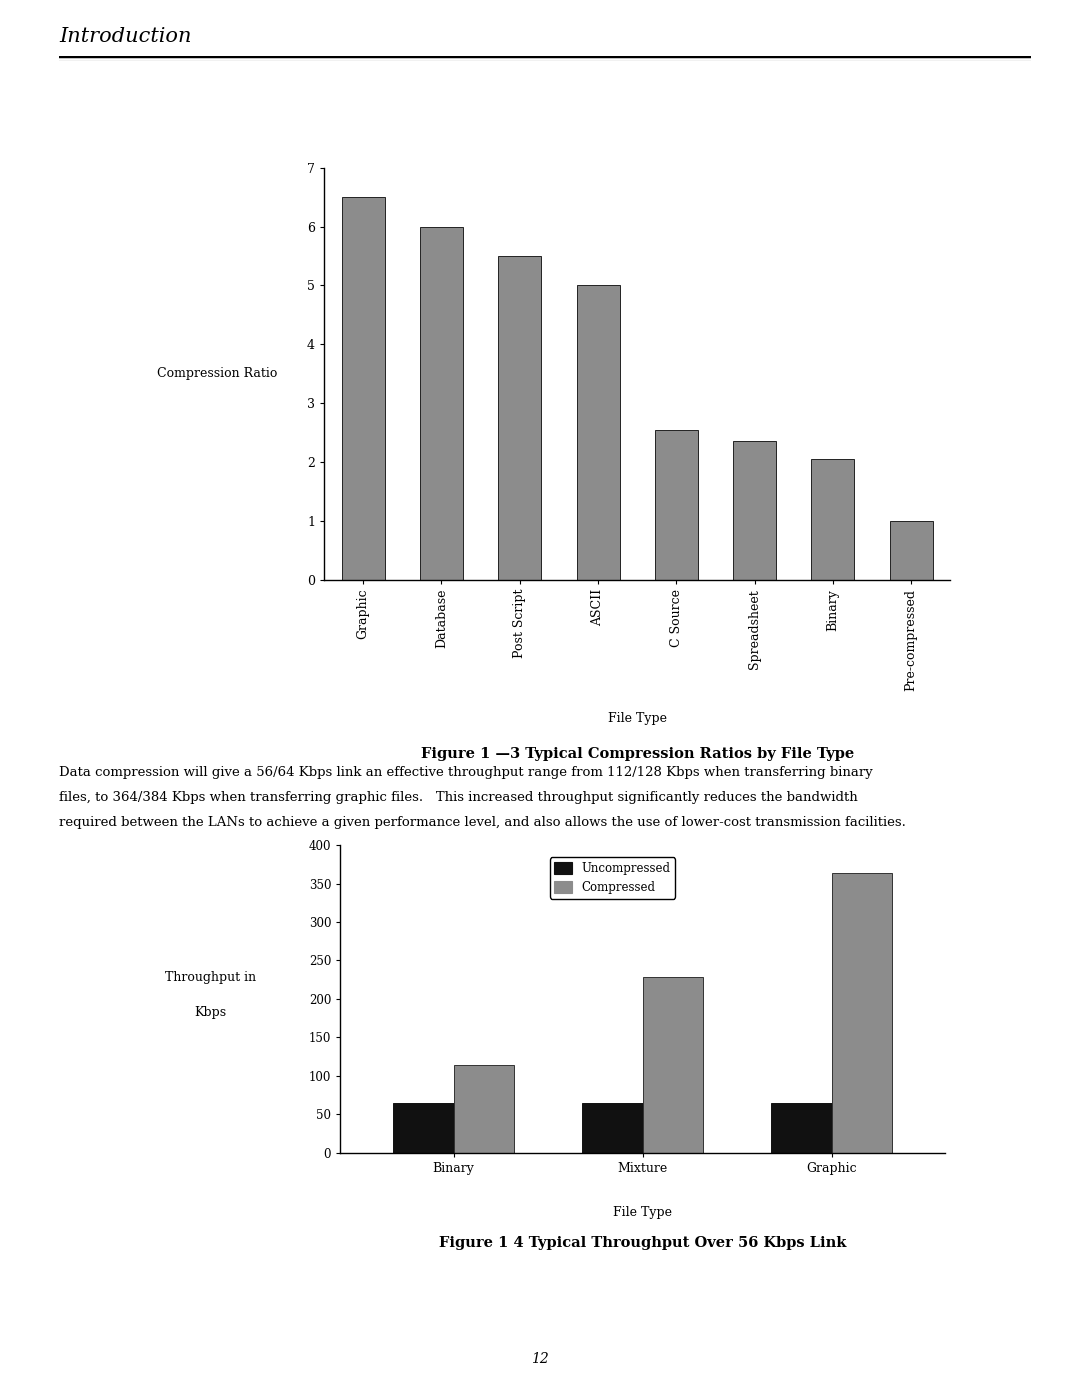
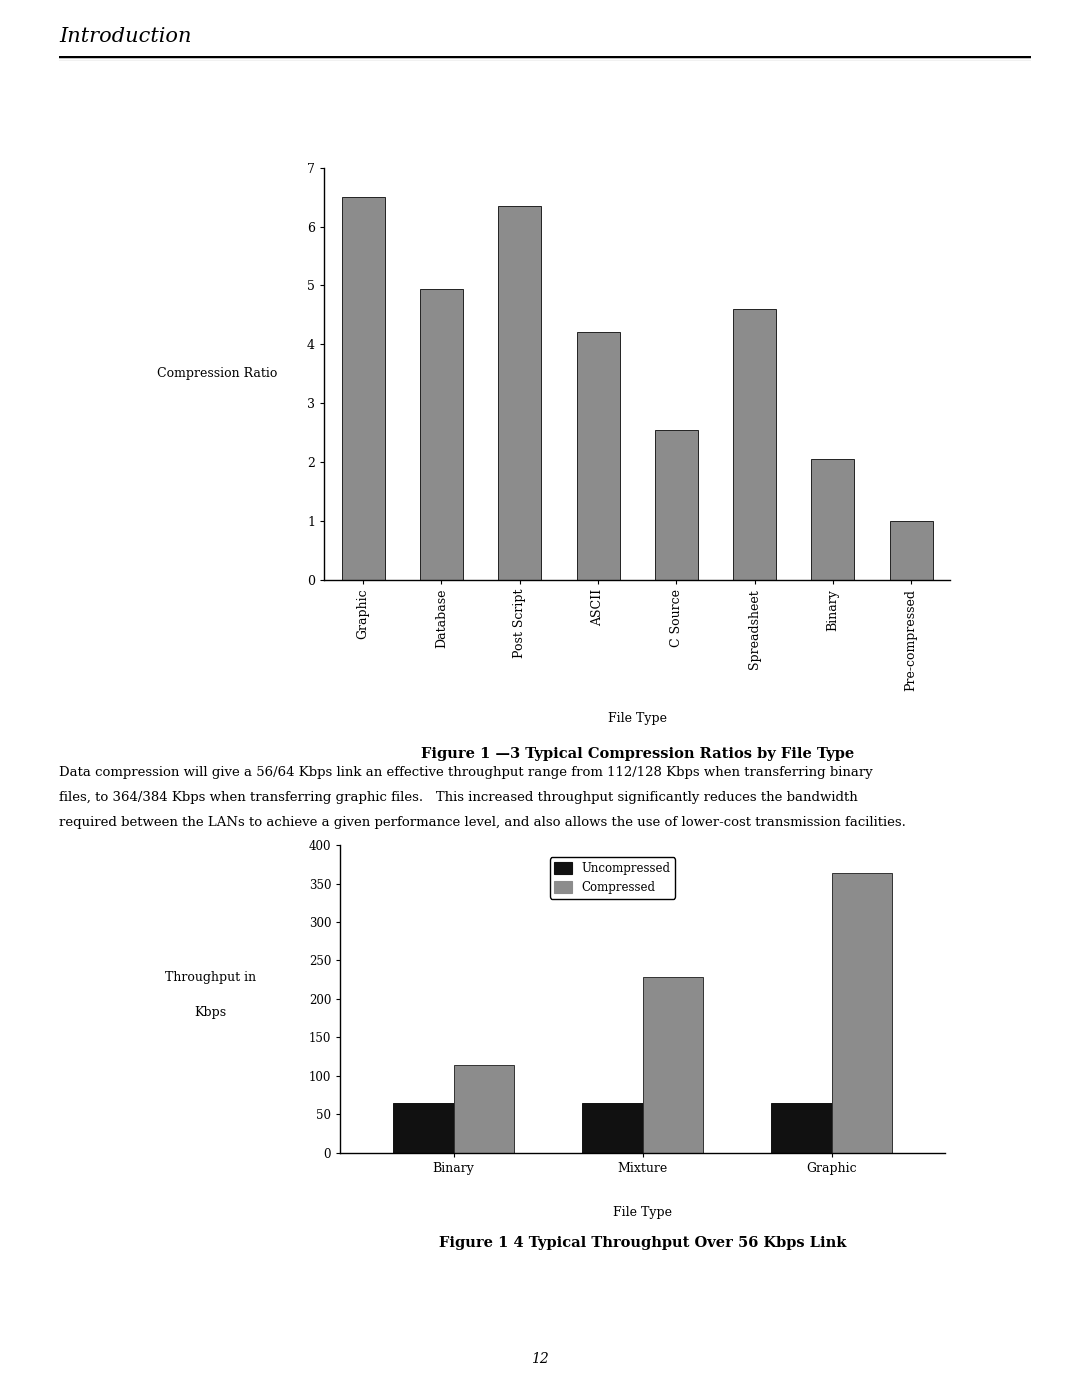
Database: 6.00 -> 4.94
Post Script: 5.50 -> 6.34
ASCII: 5.00 -> 4.20
Spreadsheet: 2.35 -> 4.60
